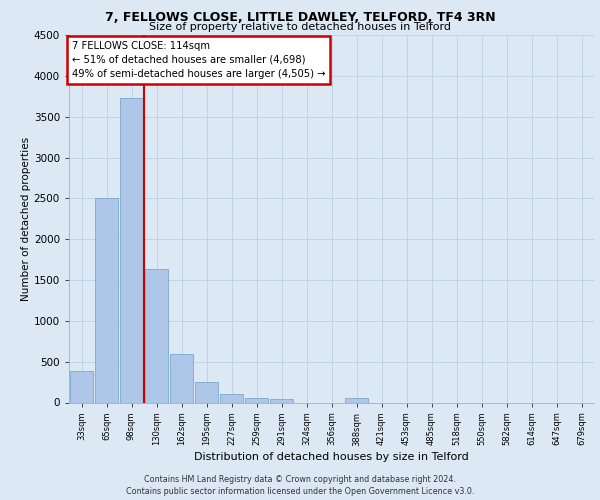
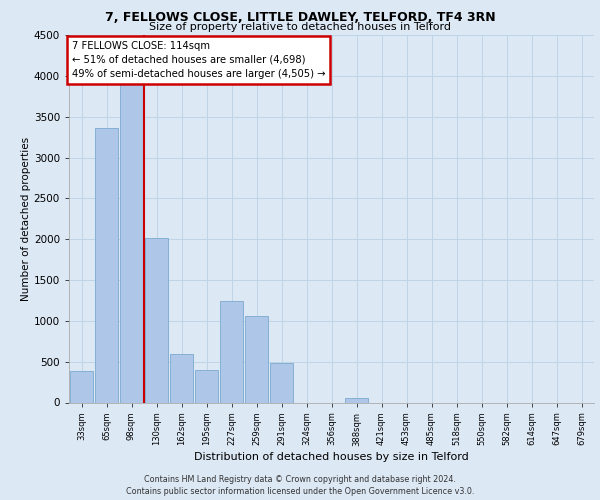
65sqm: 2510 -> 3360
98sqm: 3730 -> 3920
130sqm: 1640 -> 2020
195sqm: 240 -> 400
227sqm: 100 -> 1240
259sqm: 60 -> 1060
291sqm: 40 -> 480
